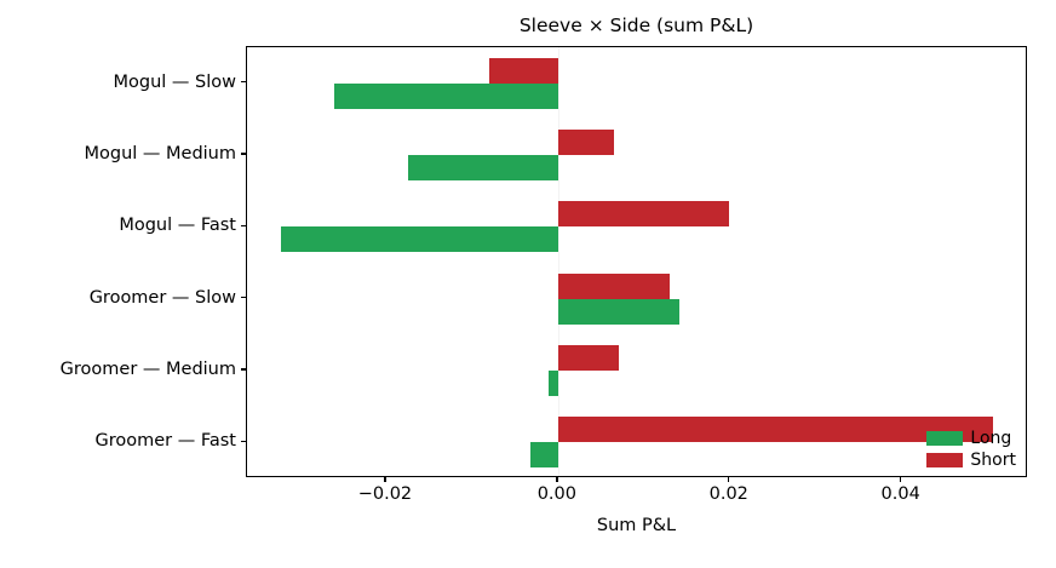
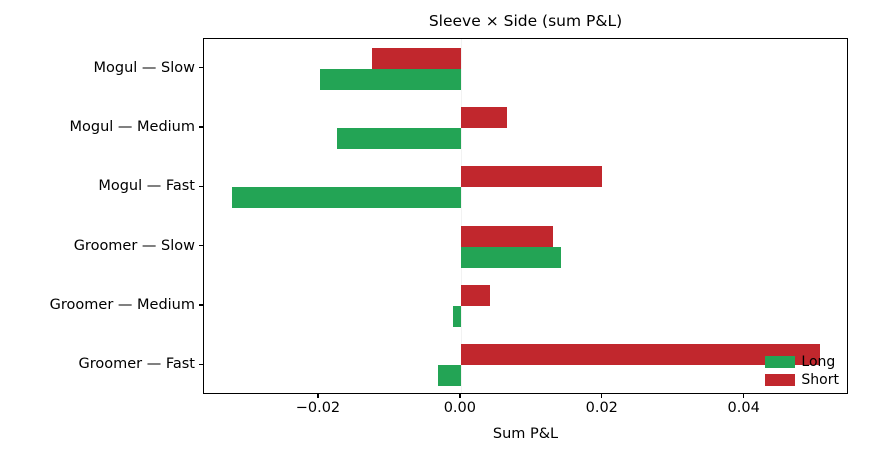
Long/Mogul — Slow: -0.026 -> -0.020
Short/Mogul — Slow: -0.008 -> -0.013
Short/Groomer — Medium: 0.007 -> 0.004
